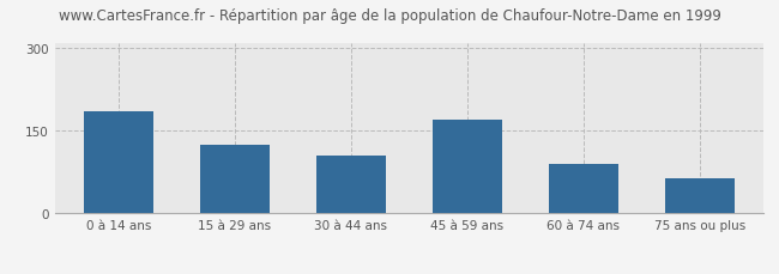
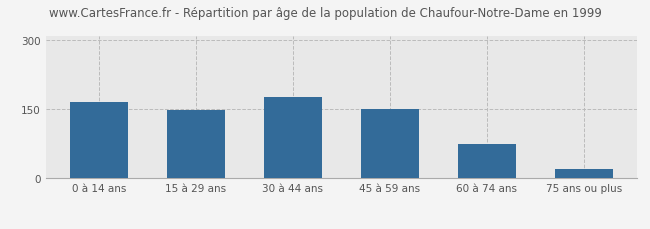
0 à 14 ans: 185 -> 167
15 à 29 ans: 125 -> 148
30 à 44 ans: 105 -> 177
45 à 59 ans: 170 -> 151
60 à 74 ans: 90 -> 75
75 ans ou plus: 65 -> 20
